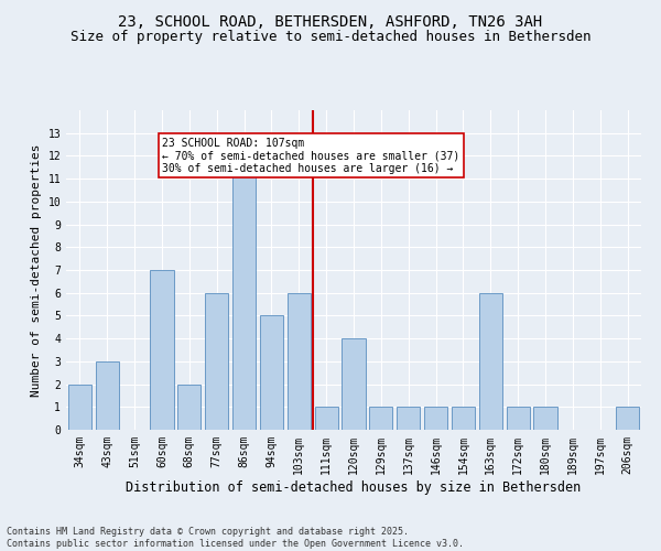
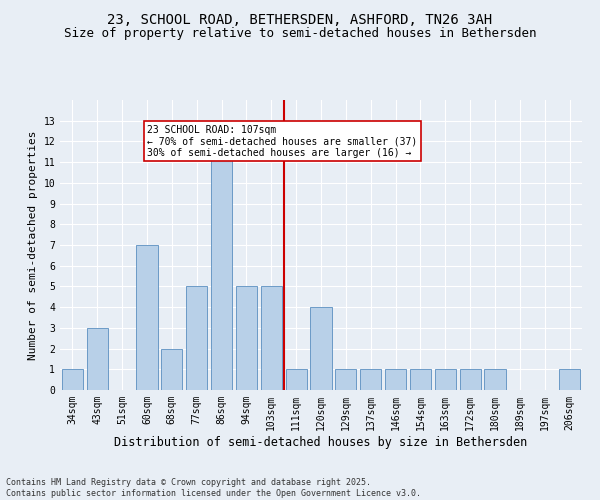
34sqm: 2 -> 1
77sqm: 6 -> 5
103sqm: 6 -> 5
163sqm: 6 -> 1
